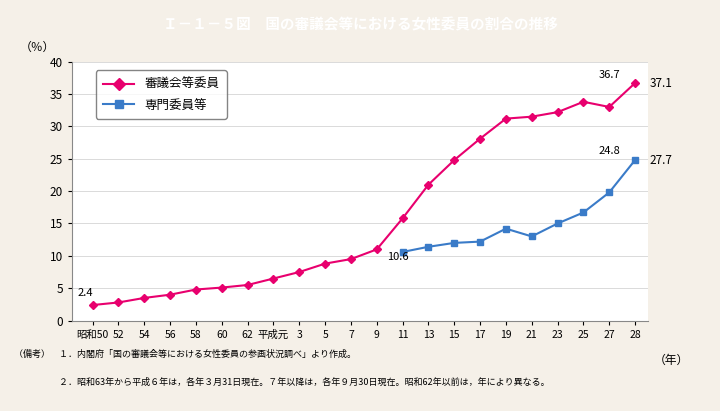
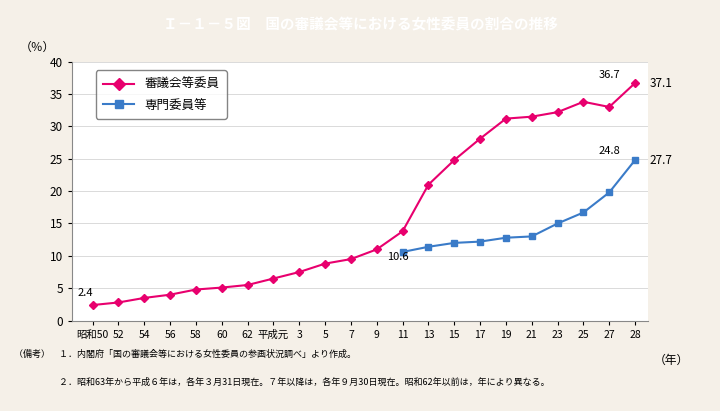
審議会等委員/11: 15.8 -> 13.8
専門委員等/19: 14.2 -> 12.8
